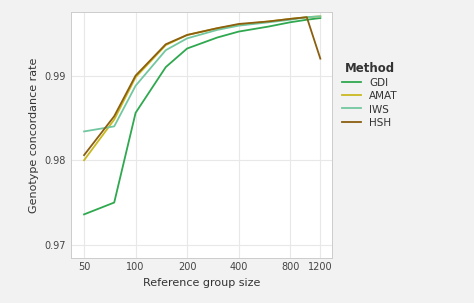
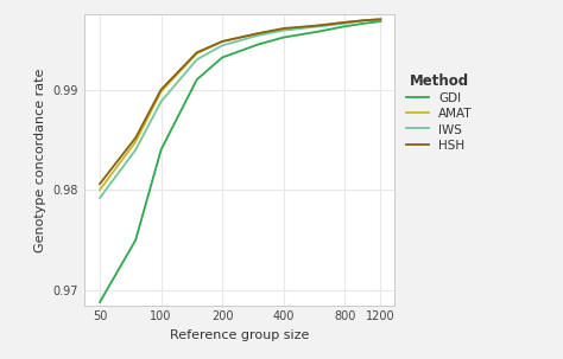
GDI/50: 0.9736 -> 0.9688
IWS/50: 0.9834 -> 0.9792
GDI/100: 0.9856 -> 0.9840
HSH/1200: 0.9920 -> 0.9970
